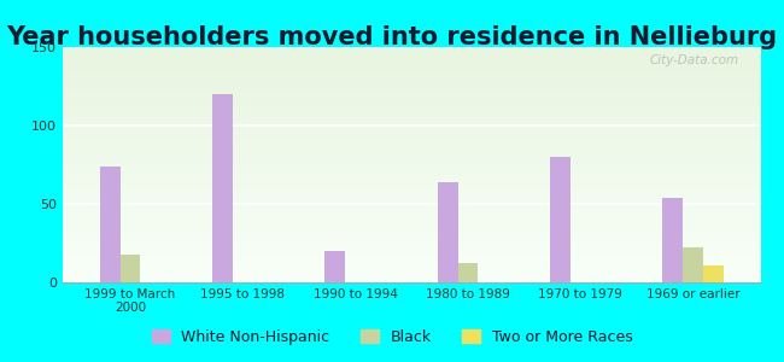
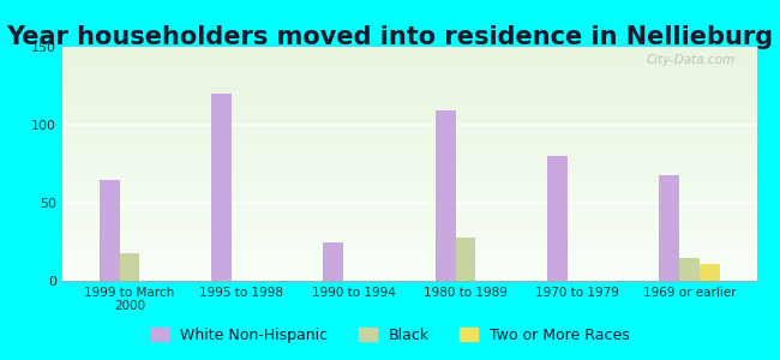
White Non-Hispanic/1999 to March 2000: 74 -> 65
White Non-Hispanic/1990 to 1994: 20 -> 25
White Non-Hispanic/1980 to 1989: 64 -> 109
Black/1980 to 1989: 12 -> 28
White Non-Hispanic/1969 or earlier: 54 -> 68
Black/1969 or earlier: 22 -> 15
